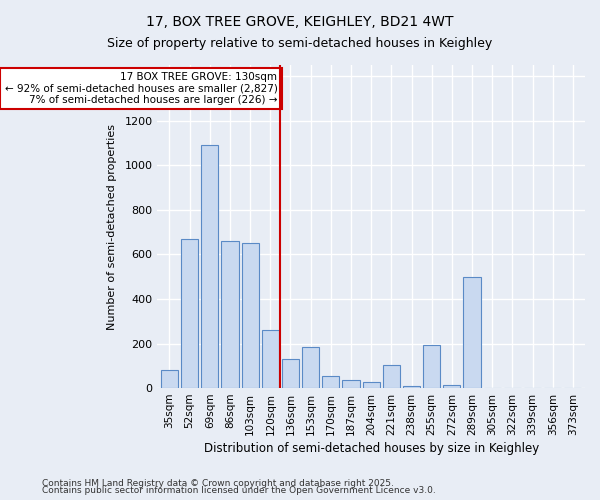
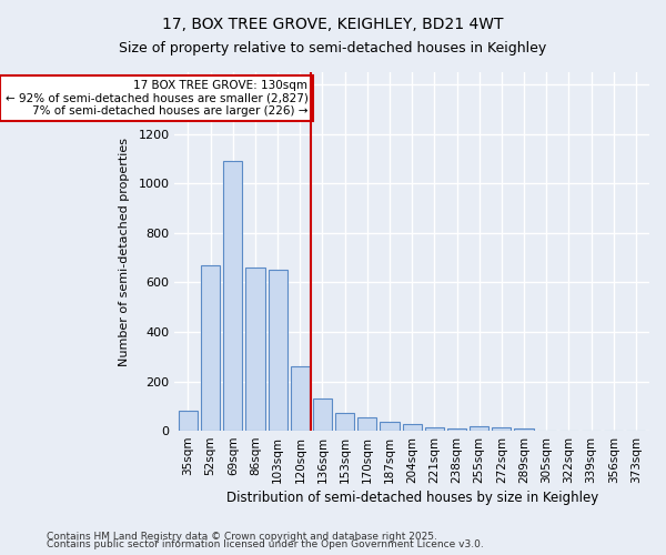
153sqm: 185 -> 70
221sqm: 105 -> 12
255sqm: 195 -> 18
289sqm: 500 -> 8
